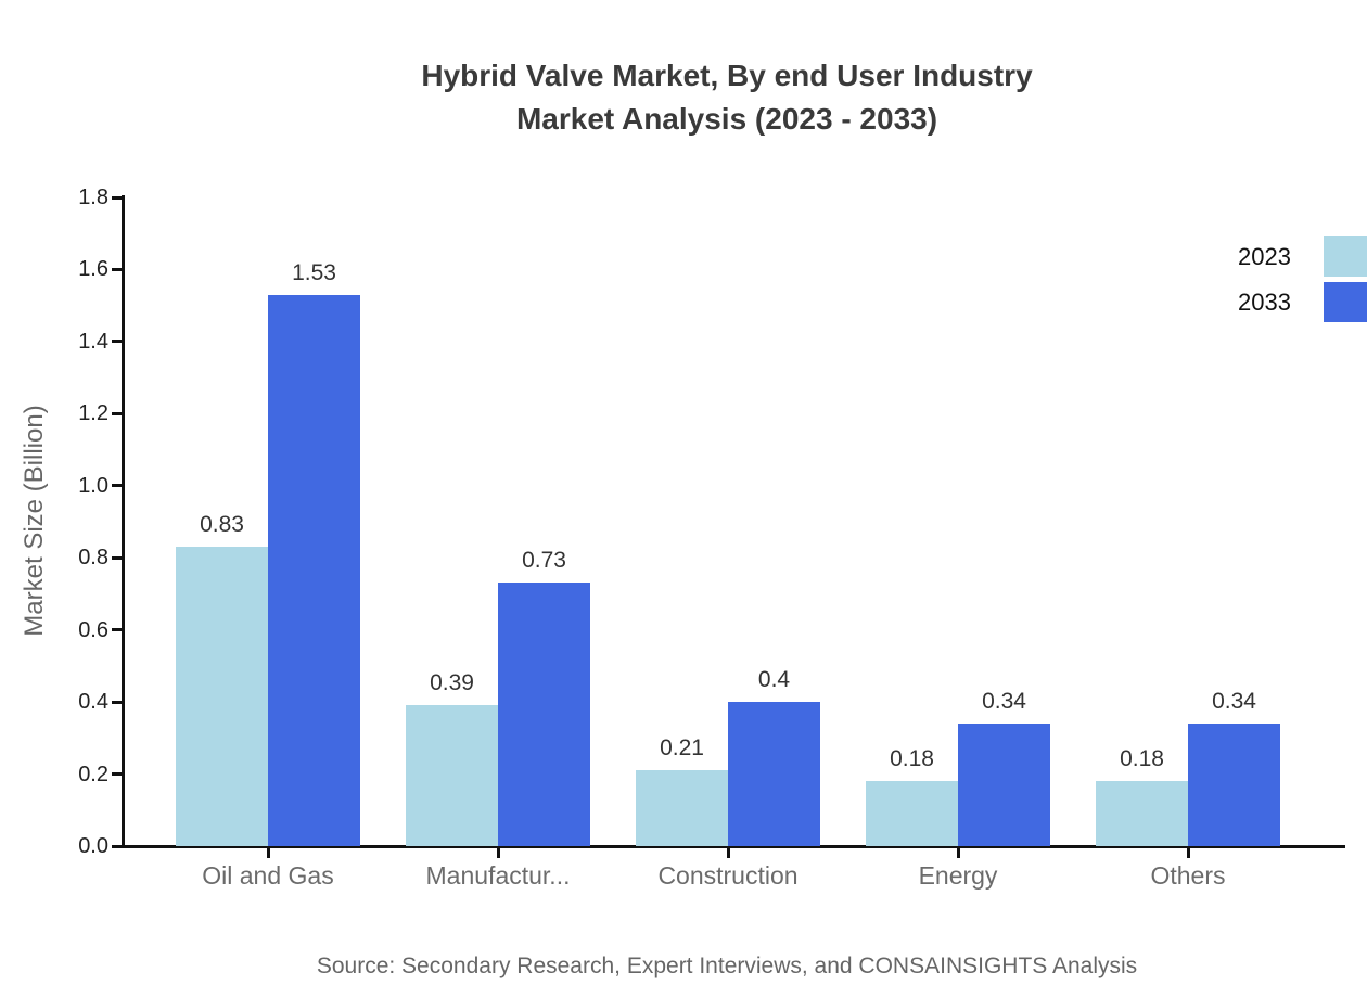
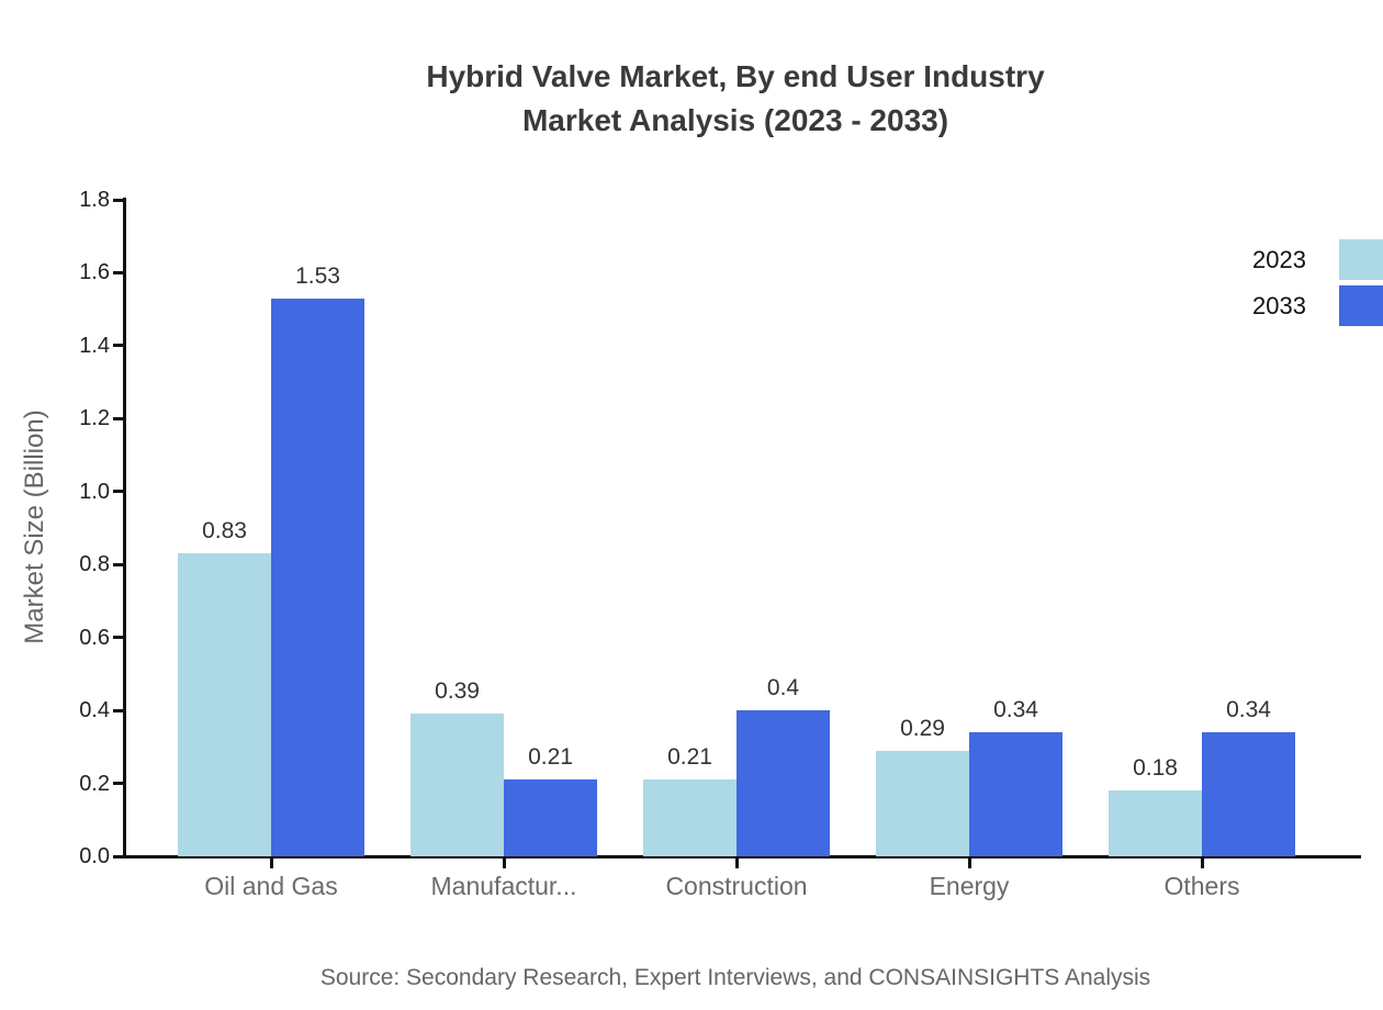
2033/Manufactur...: 0.73 -> 0.21
2023/Energy: 0.18 -> 0.29
